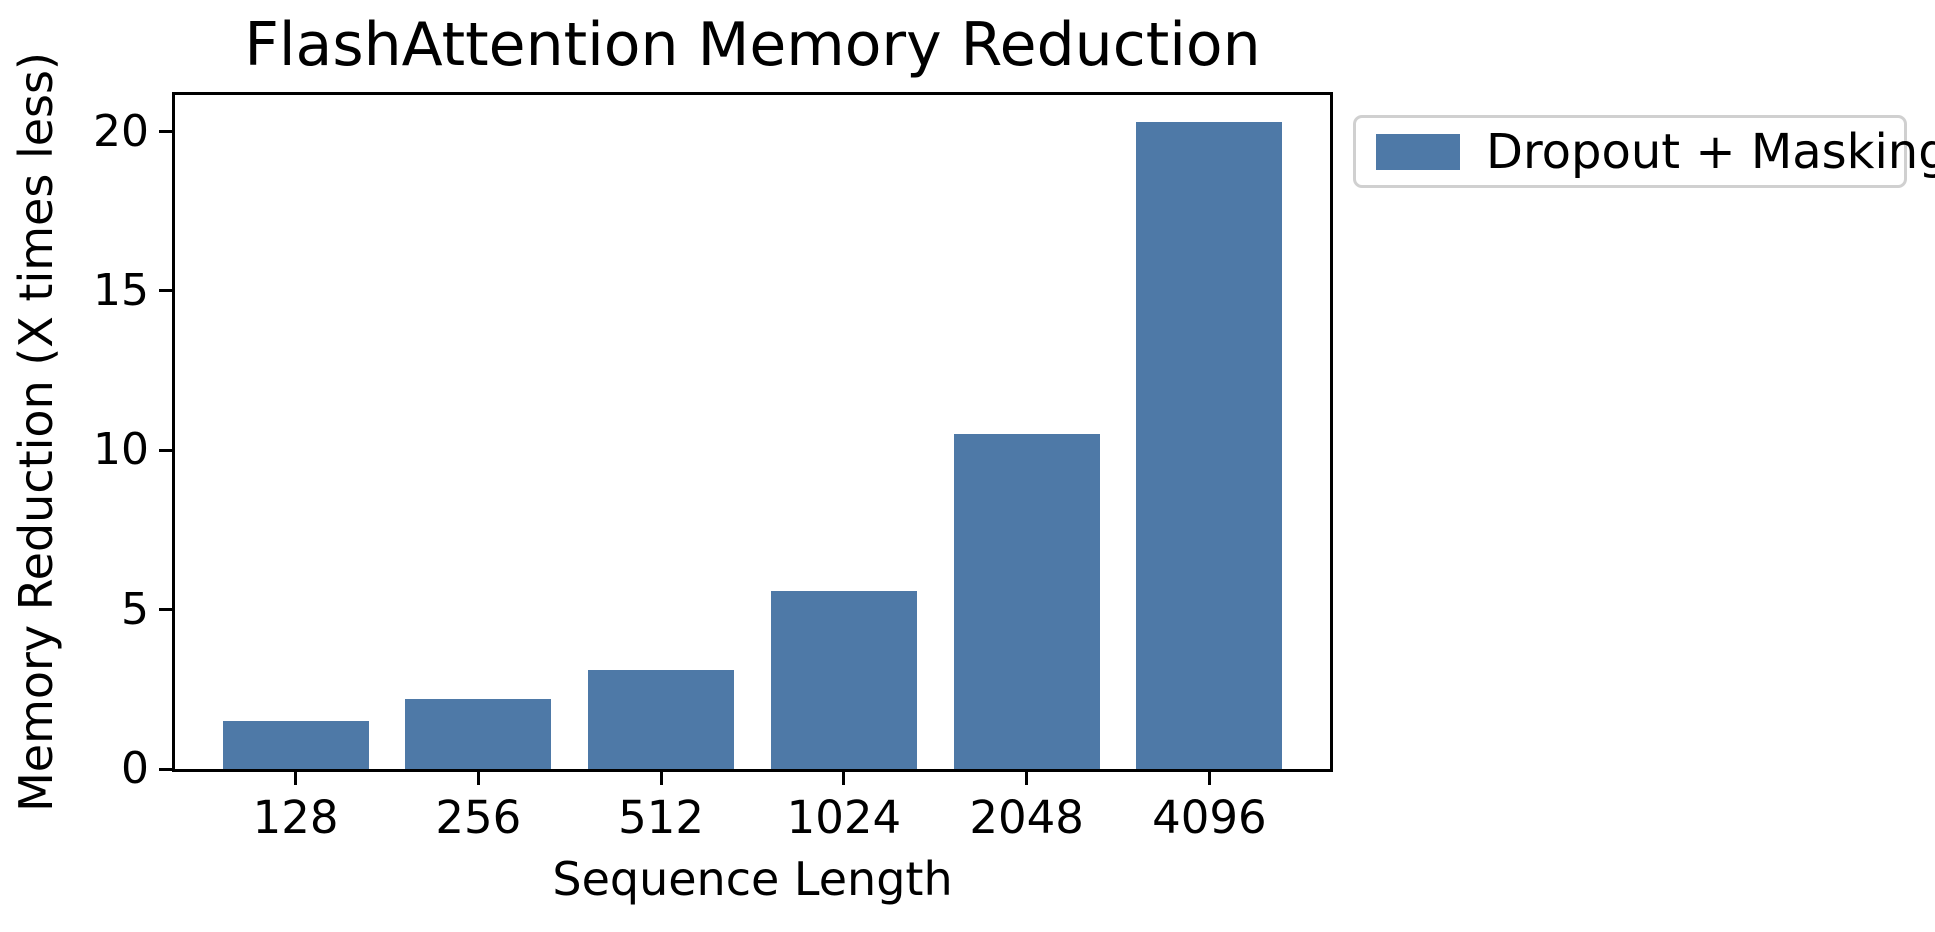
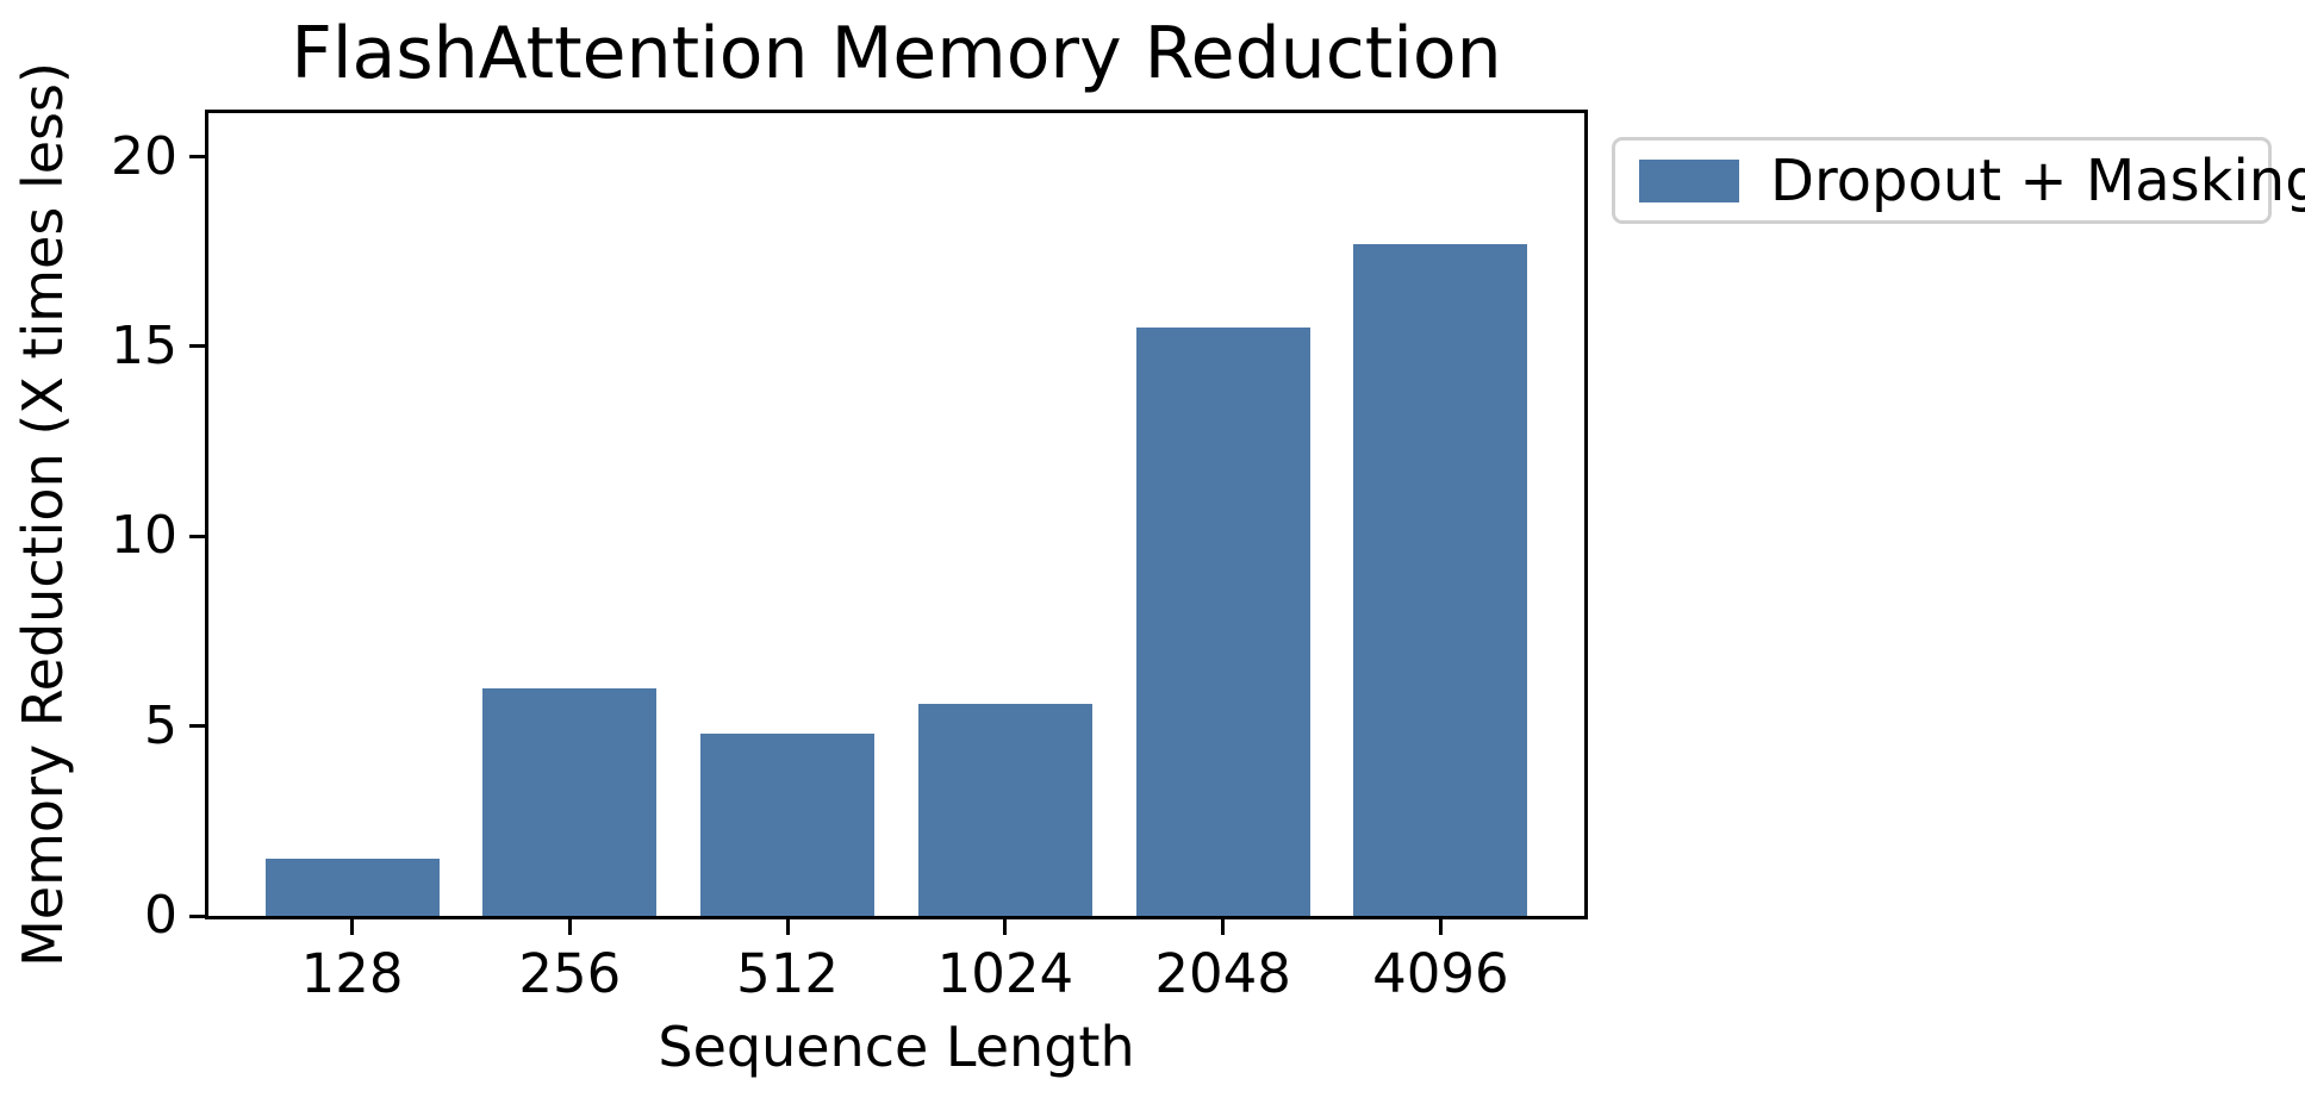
256: 2.2 -> 6.0
512: 3.1 -> 4.8
2048: 10.5 -> 15.5
4096: 20.3 -> 17.7
